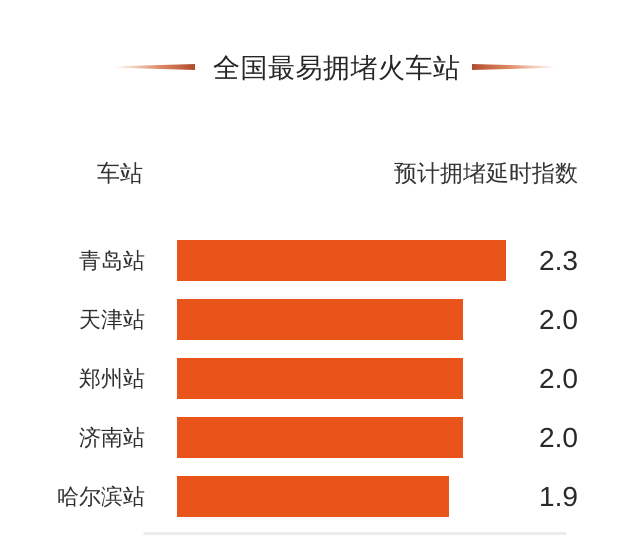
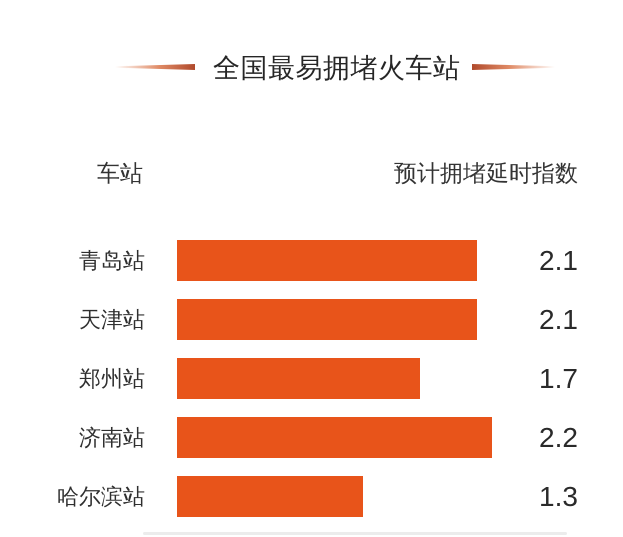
青岛站: 2.3 -> 2.1
天津站: 2.0 -> 2.1
郑州站: 2.0 -> 1.7
济南站: 2.0 -> 2.2
哈尔滨站: 1.9 -> 1.3
